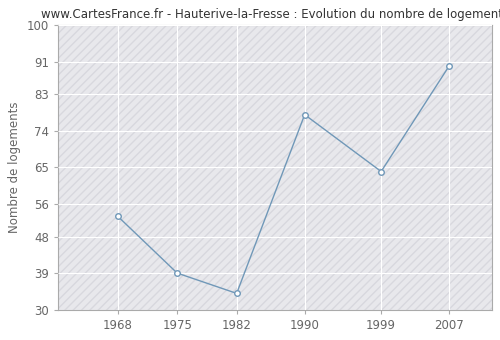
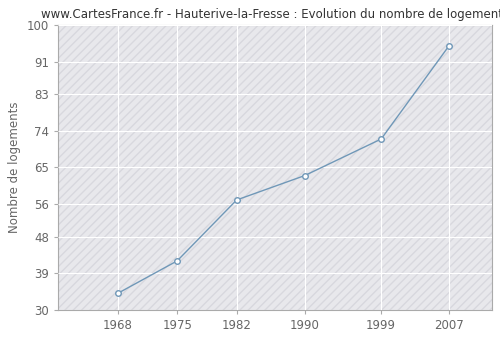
1968: 53 -> 34
1975: 39 -> 42
1982: 34 -> 57
1990: 78 -> 63
1999: 64 -> 72
2007: 90 -> 95
